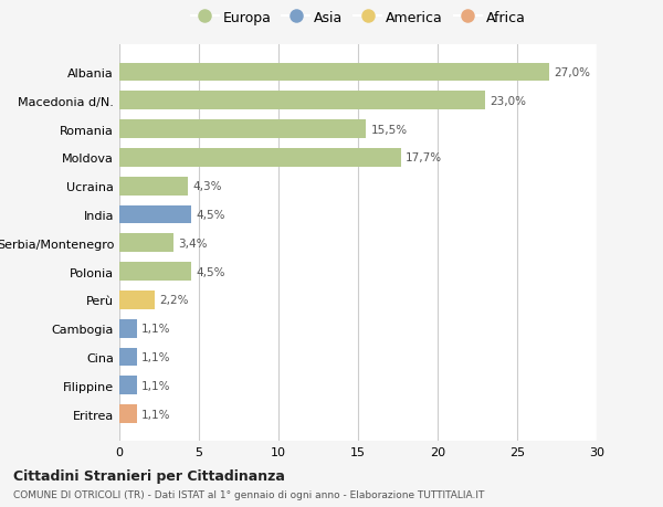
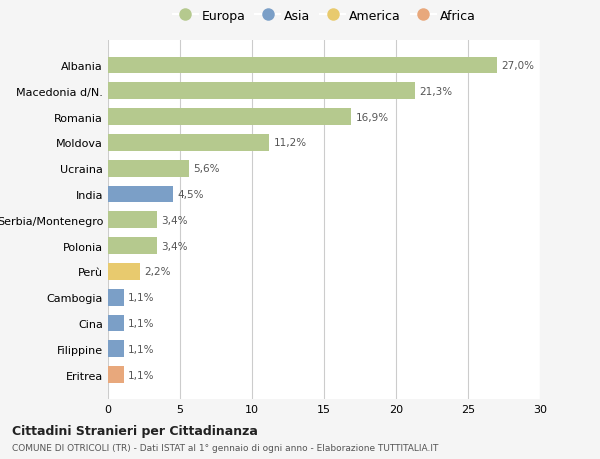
Macedonia d/N.: 23,0% -> 21,3%
Romania: 15,5% -> 16,9%
Moldova: 17,7% -> 11,2%
Ucraina: 4,3% -> 5,6%
Polonia: 4,5% -> 3,4%
